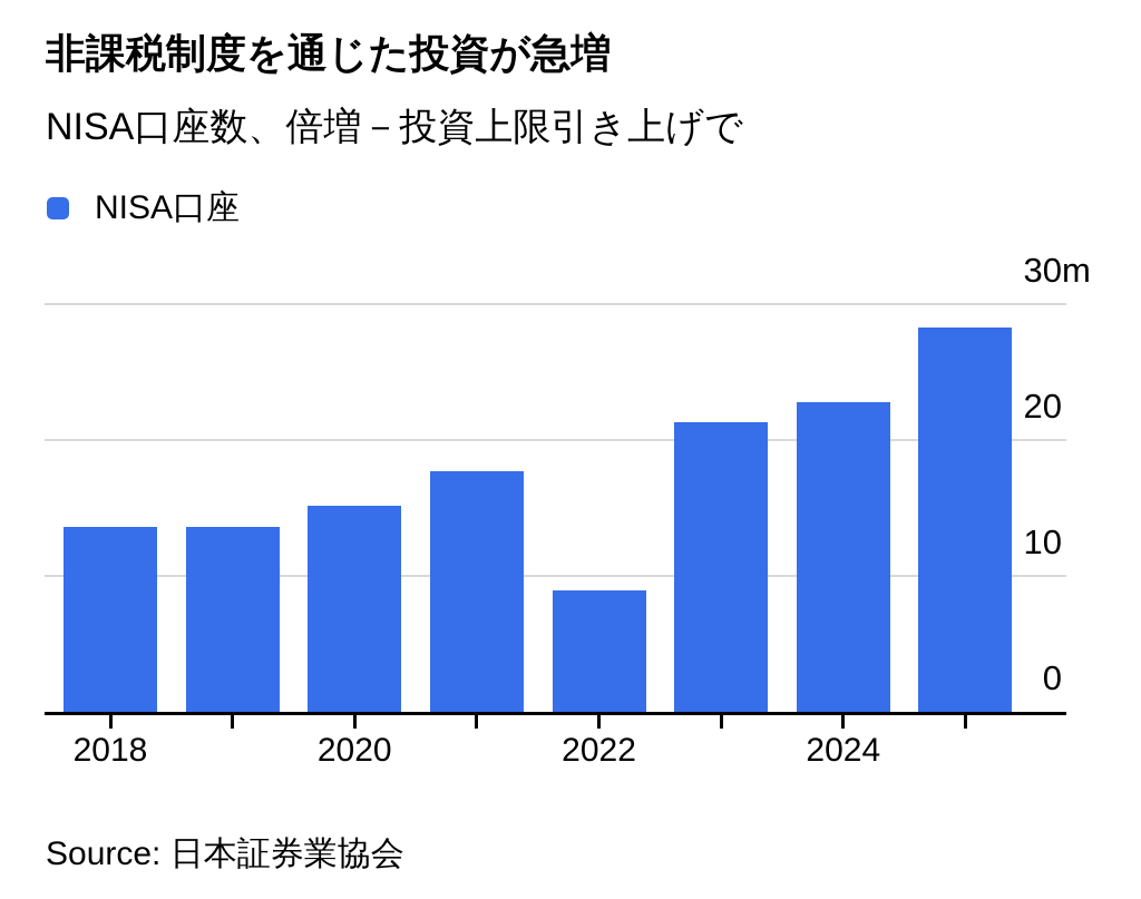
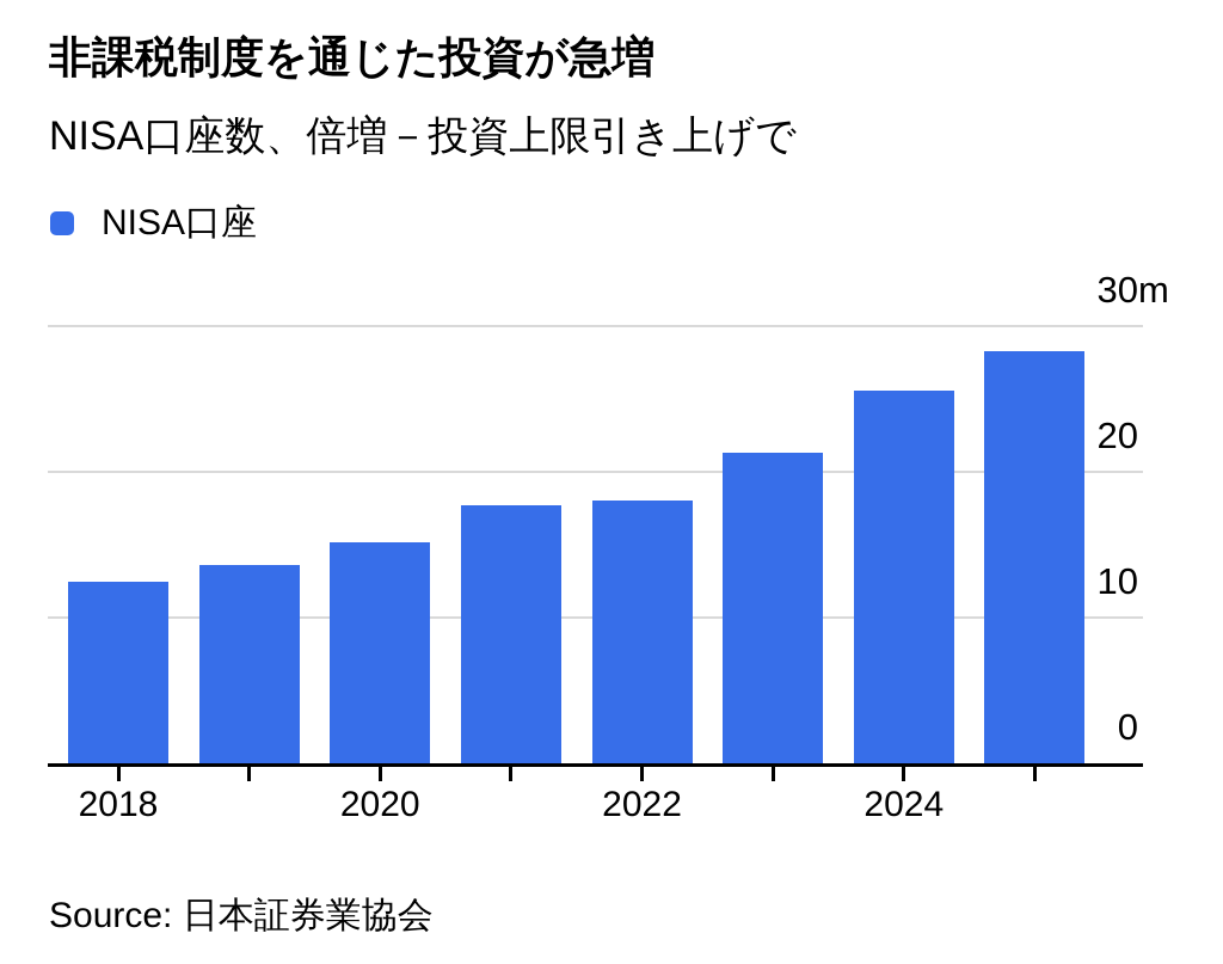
2018: 13.6 -> 12.5
2022: 8.9 -> 18.0
2024: 22.8 -> 25.6
